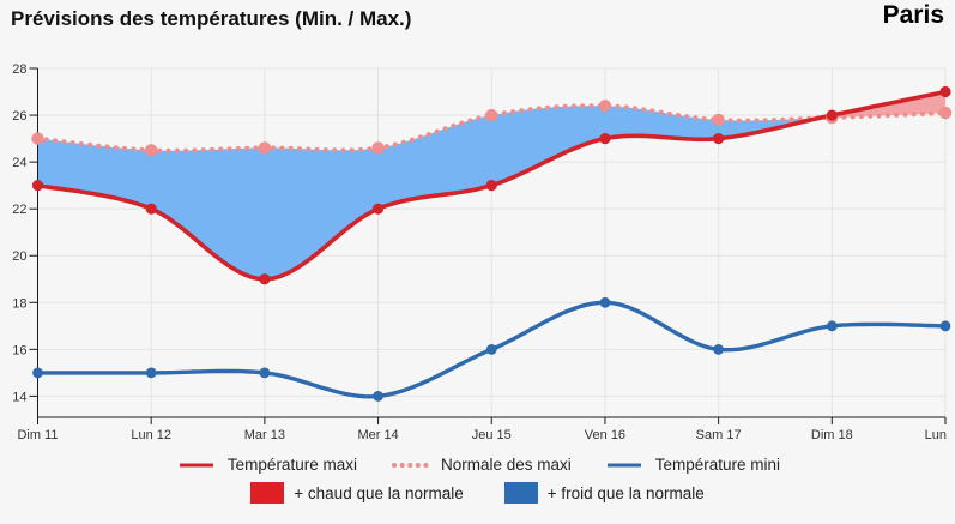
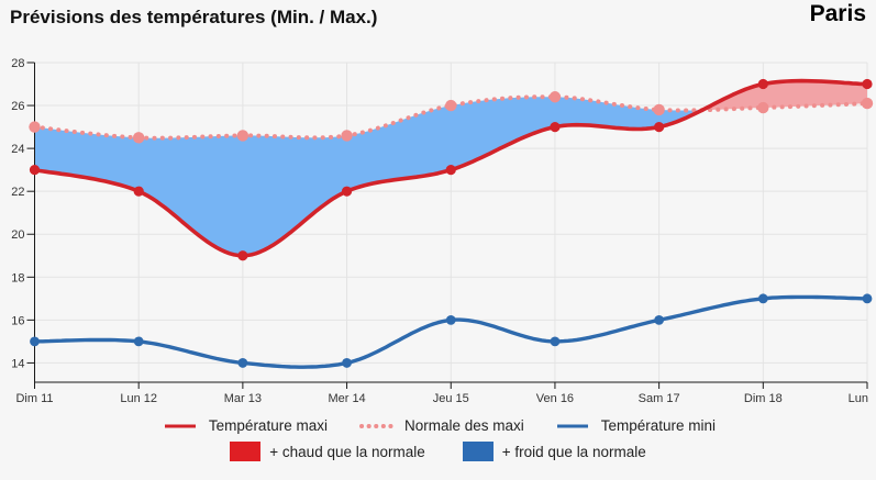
Température mini/Mar 13: 15 -> 14
Température mini/Ven 16: 18 -> 15
Température maxi/Dim 18: 26 -> 27
